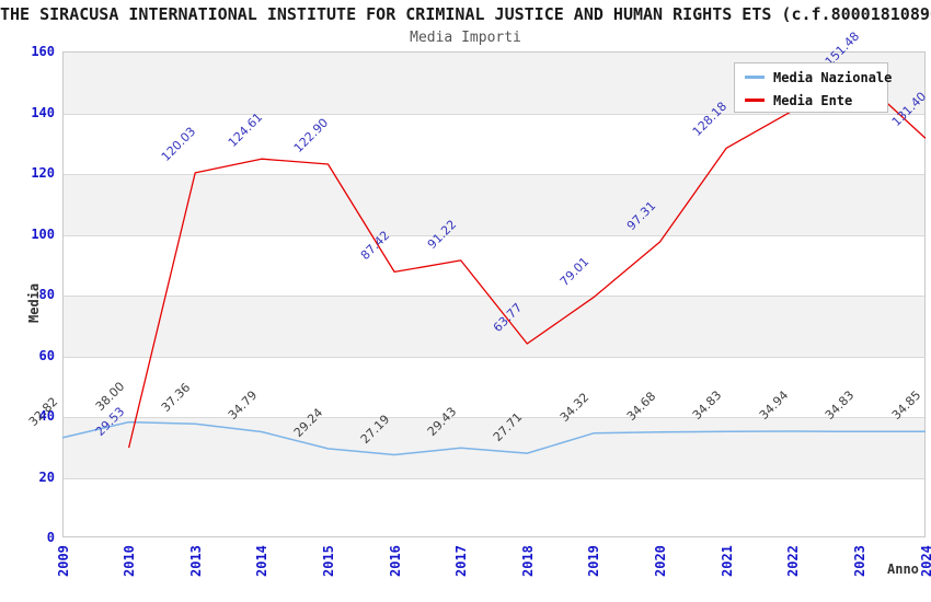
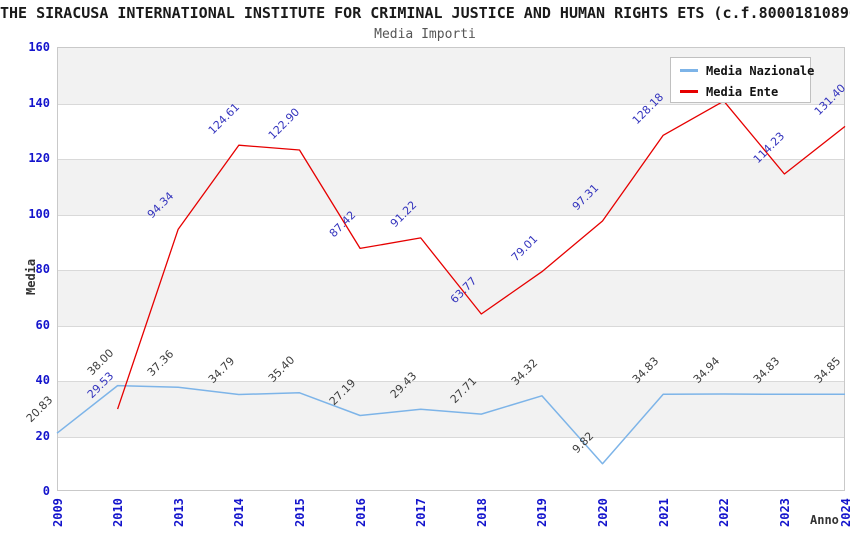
Media Nazionale/2009: 32.82 -> 20.83
Media Ente/2013: 120.03 -> 94.34
Media Nazionale/2015: 29.24 -> 35.40
Media Nazionale/2020: 34.68 -> 9.82
Media Ente/2023: 151.48 -> 114.23
